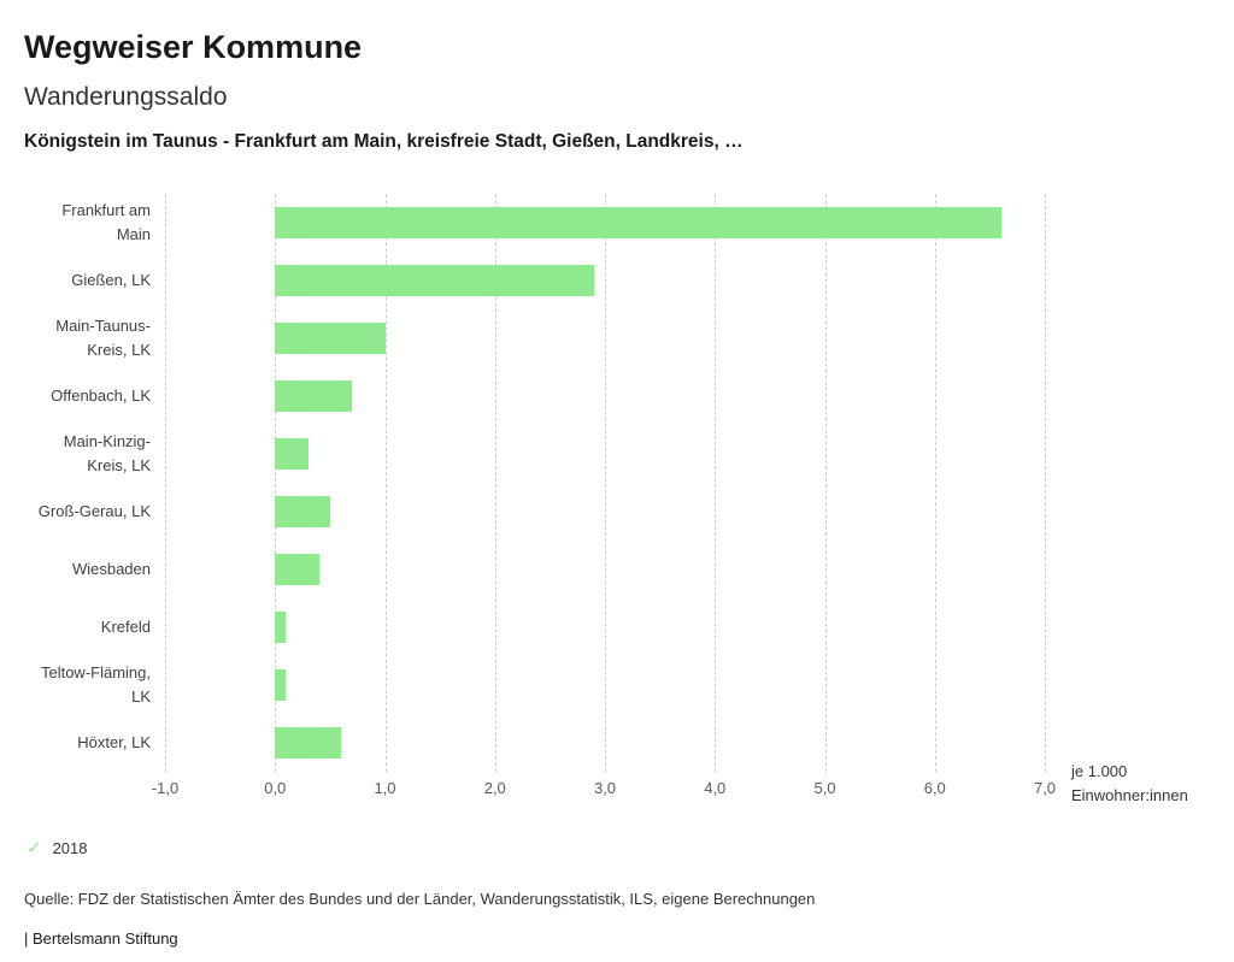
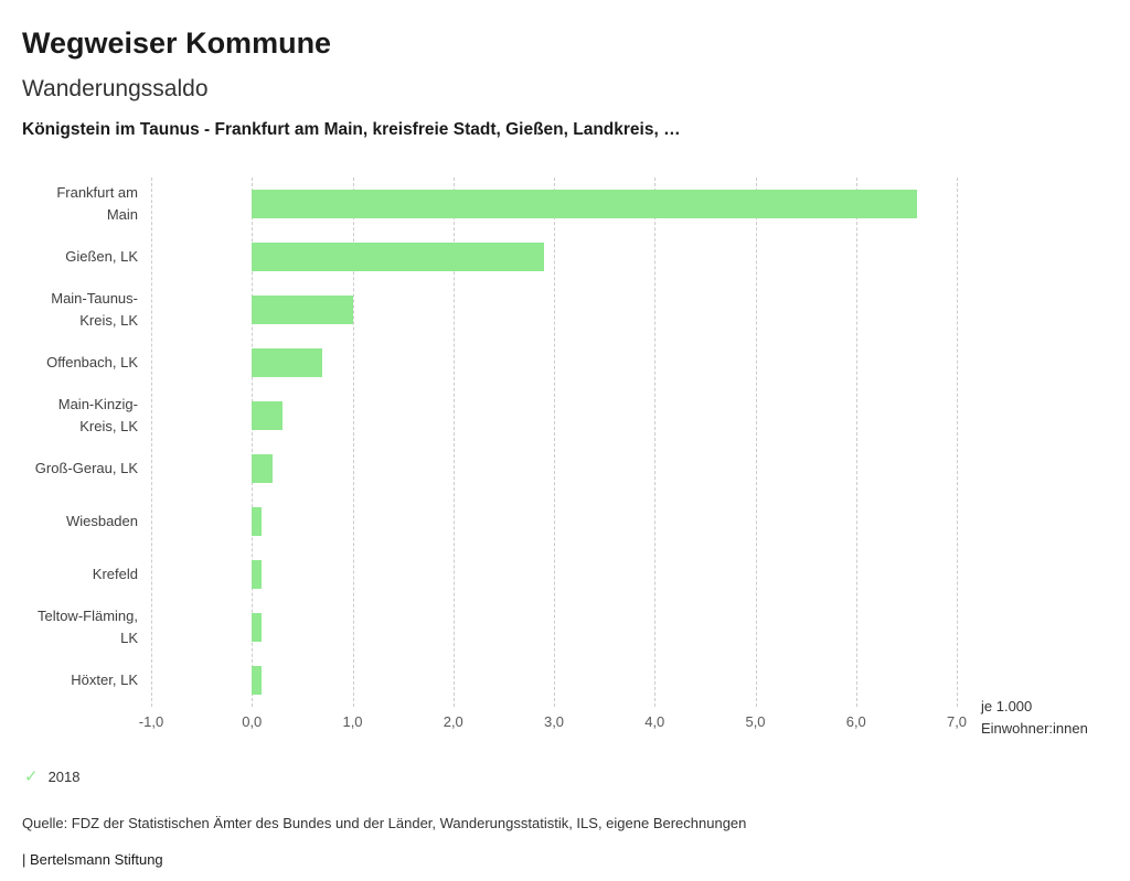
Groß-Gerau, LK: 0,5 -> 0,2
Wiesbaden: 0,4 -> 0,1
Höxter, LK: 0,6 -> 0,1
